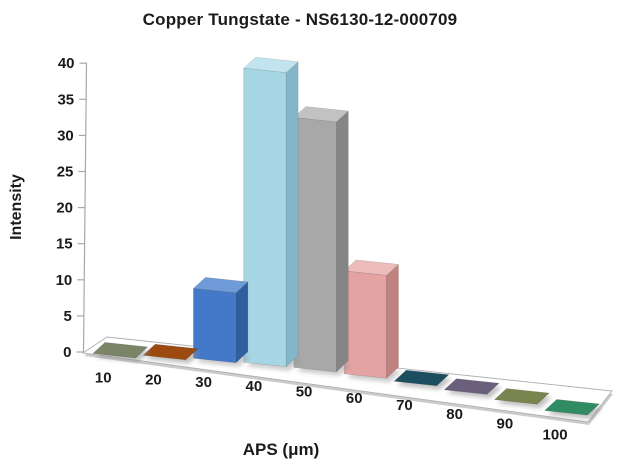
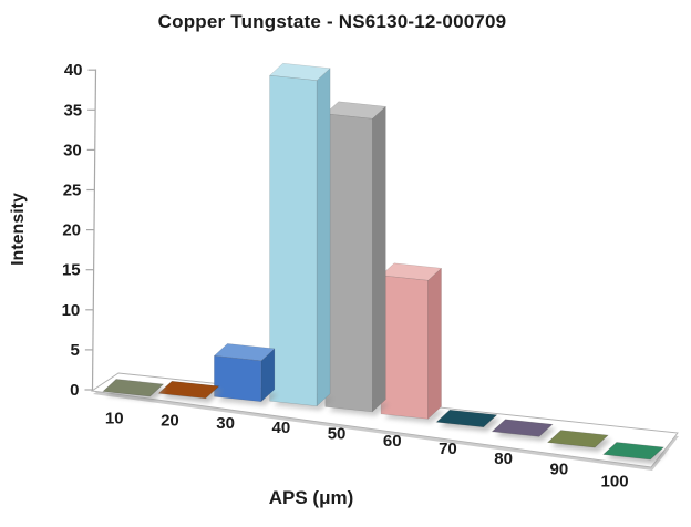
30: 10 -> 5
50: 34 -> 36
60: 14 -> 17
